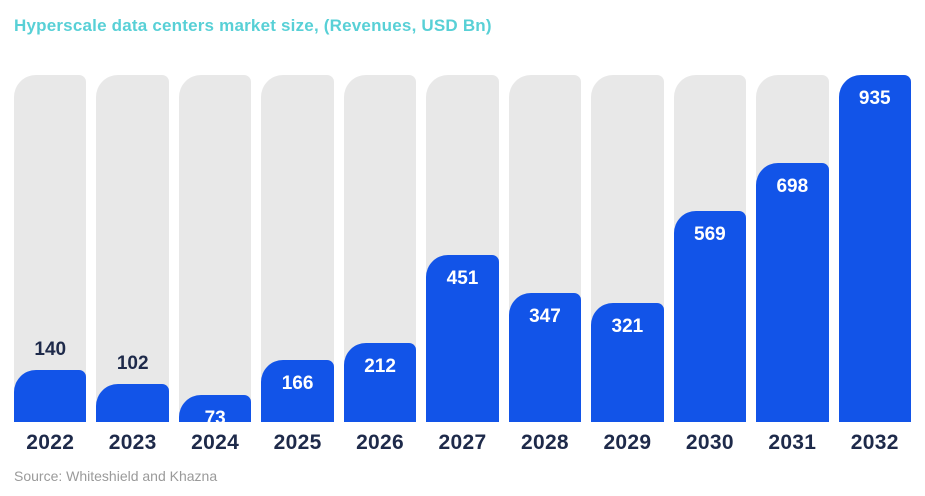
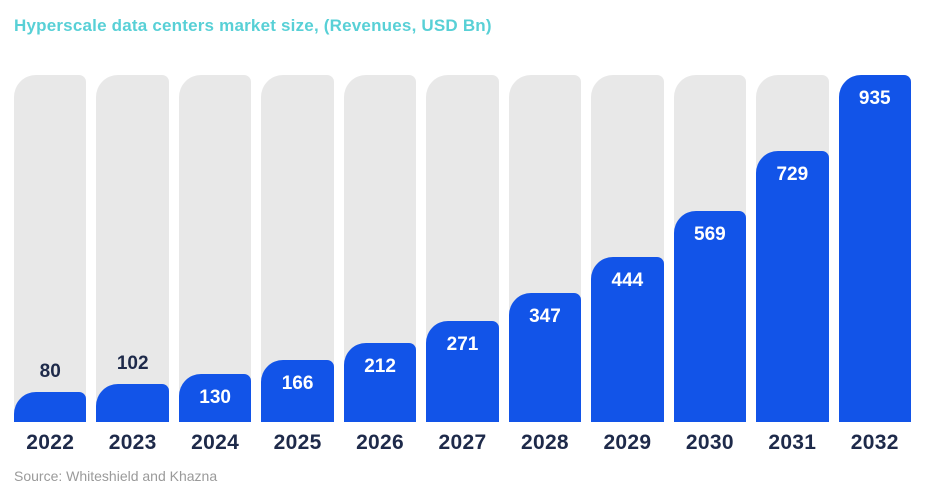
2022: 140 -> 80
2024: 73 -> 130
2027: 451 -> 271
2029: 321 -> 444
2031: 698 -> 729
